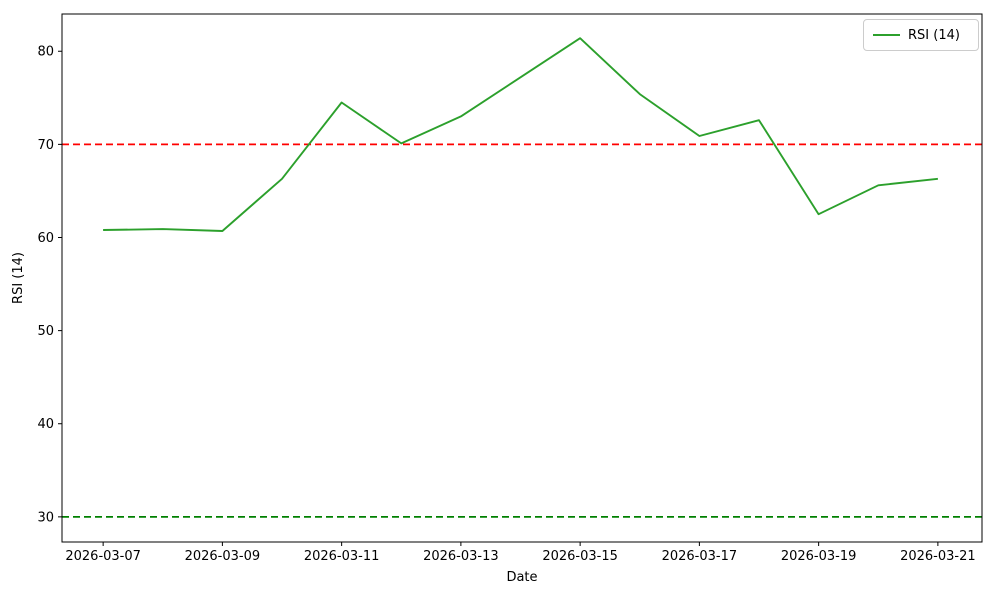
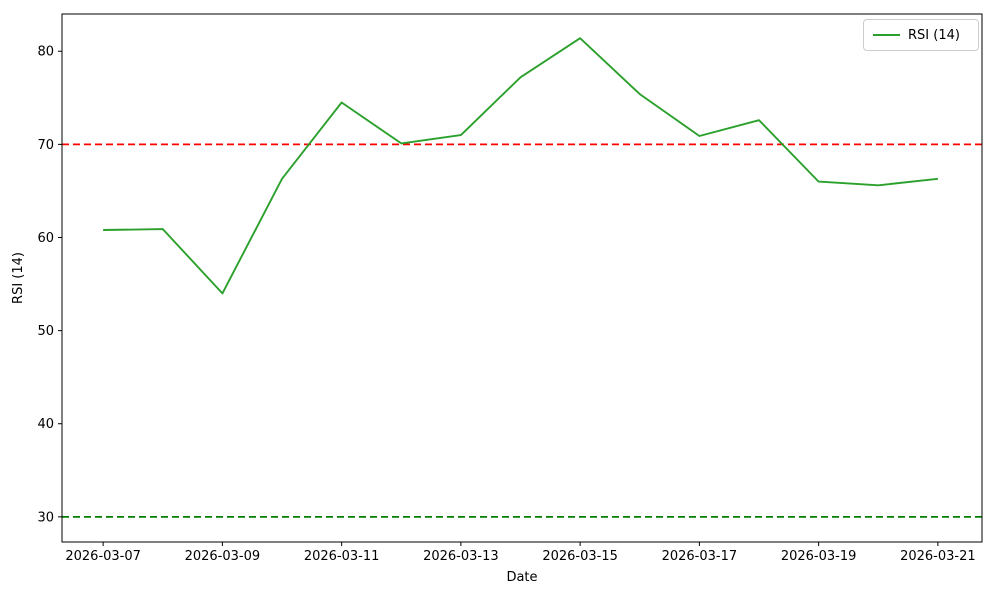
2026-03-09: 61 -> 54
2026-03-13: 73 -> 71
2026-03-19: 62 -> 66
